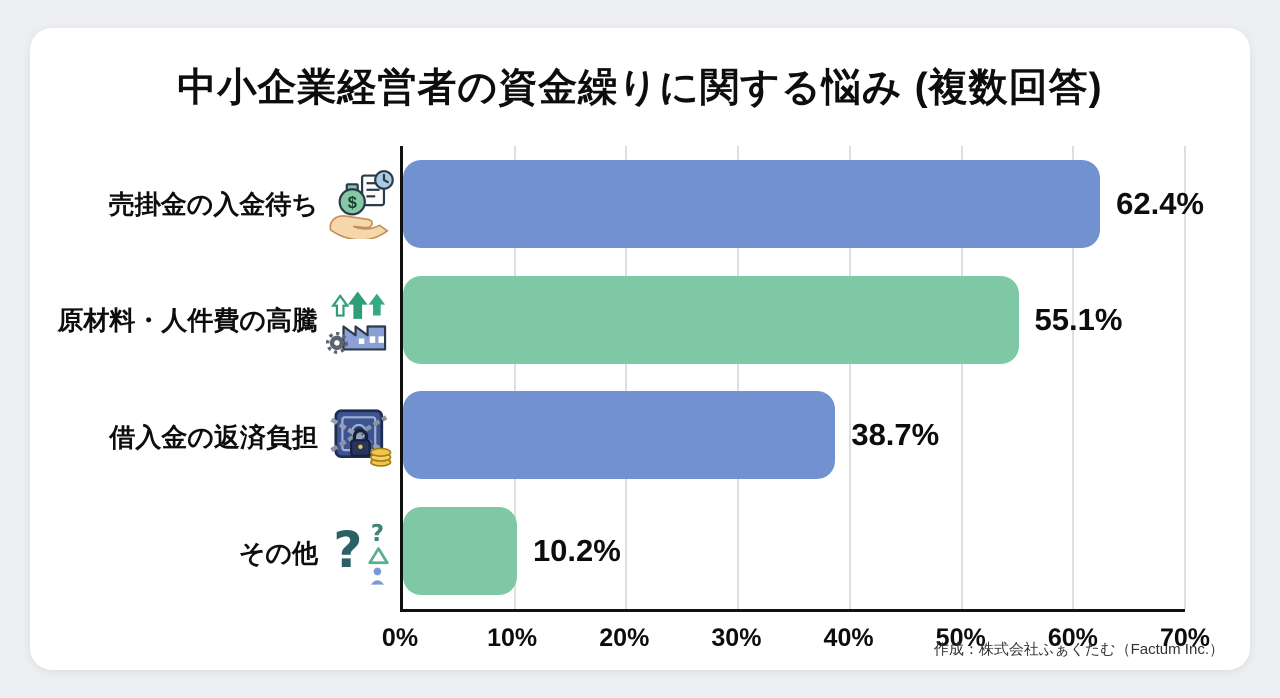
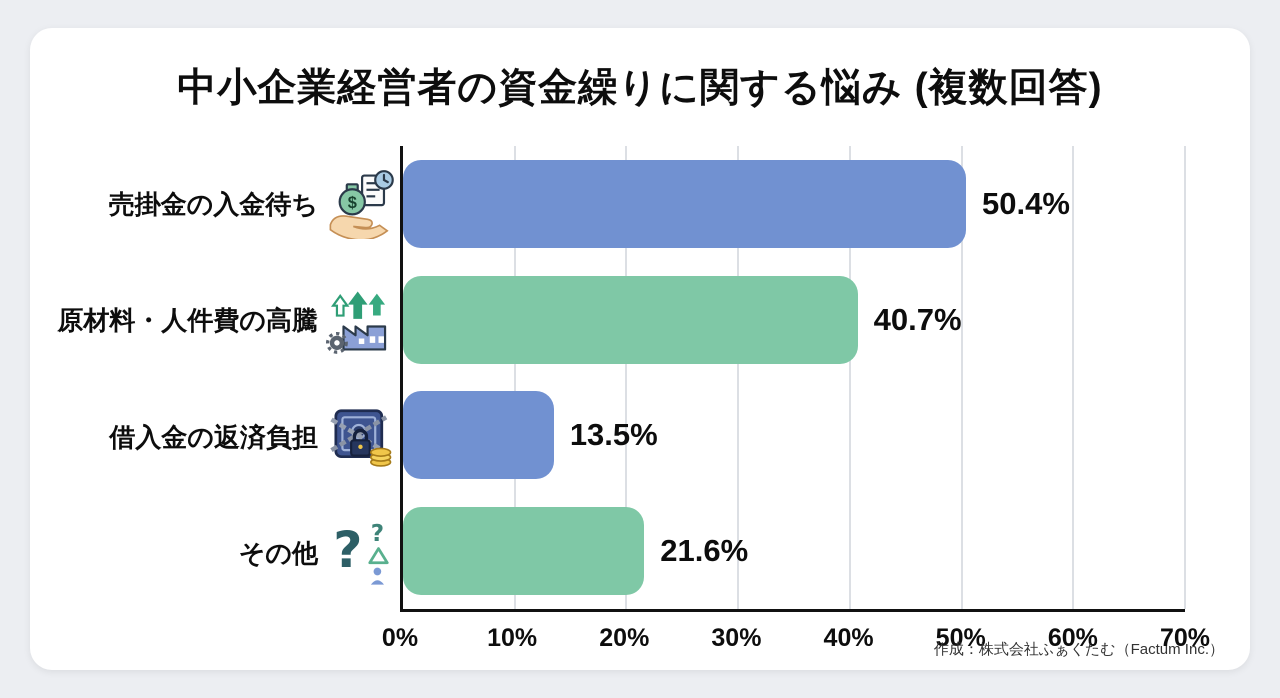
売掛金の入金待ち: 62.4% -> 50.4%
原材料・人件費の高騰: 55.1% -> 40.7%
借入金の返済負担: 38.7% -> 13.5%
その他: 10.2% -> 21.6%
